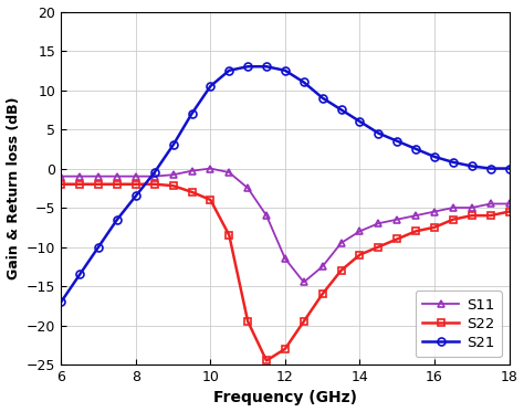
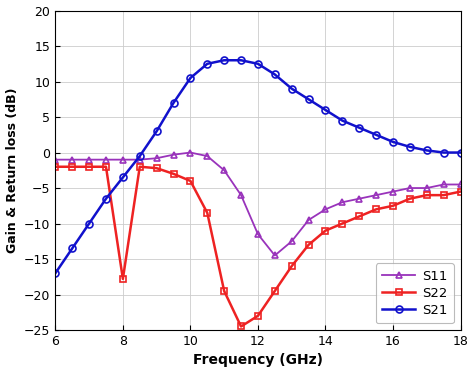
S22/8: -2.0 -> -17.8
